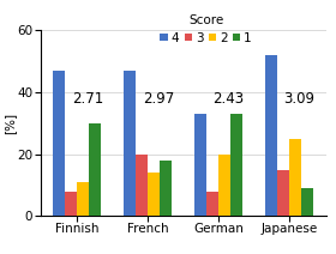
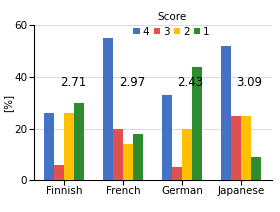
4/Finnish: 47 -> 26
3/Finnish: 8 -> 6
2/Finnish: 11 -> 26
4/French: 47 -> 55
3/German: 8 -> 5
1/German: 33 -> 44
3/Japanese: 15 -> 25
